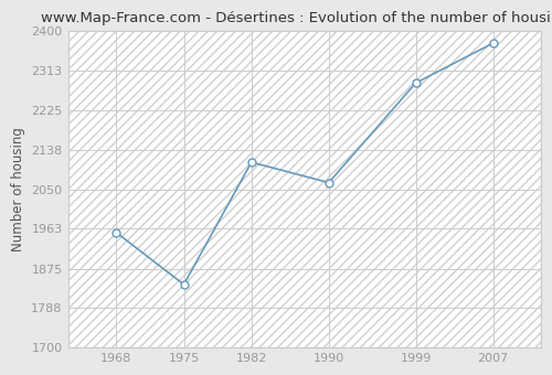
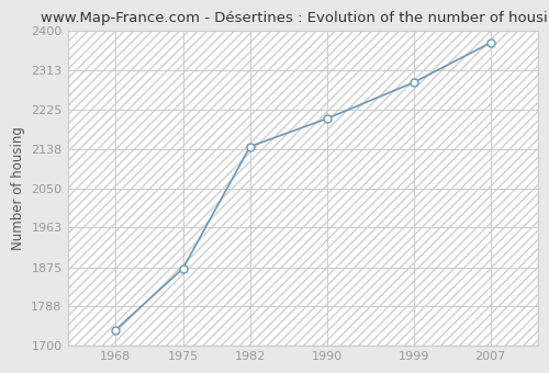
1968: 1955 -> 1736
1975: 1840 -> 1872
1982: 2110 -> 2143
1990: 2065 -> 2205
